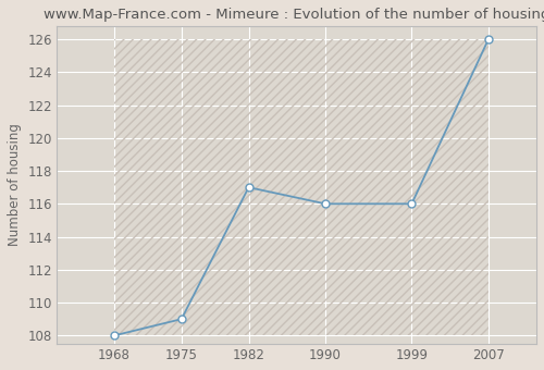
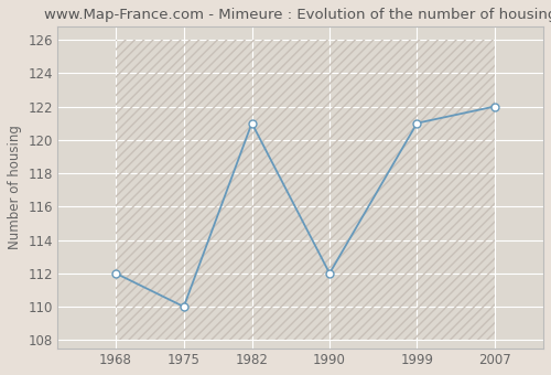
1968: 108 -> 112
1975: 109 -> 110
1982: 117 -> 121
1990: 116 -> 112
1999: 116 -> 121
2007: 126 -> 122
